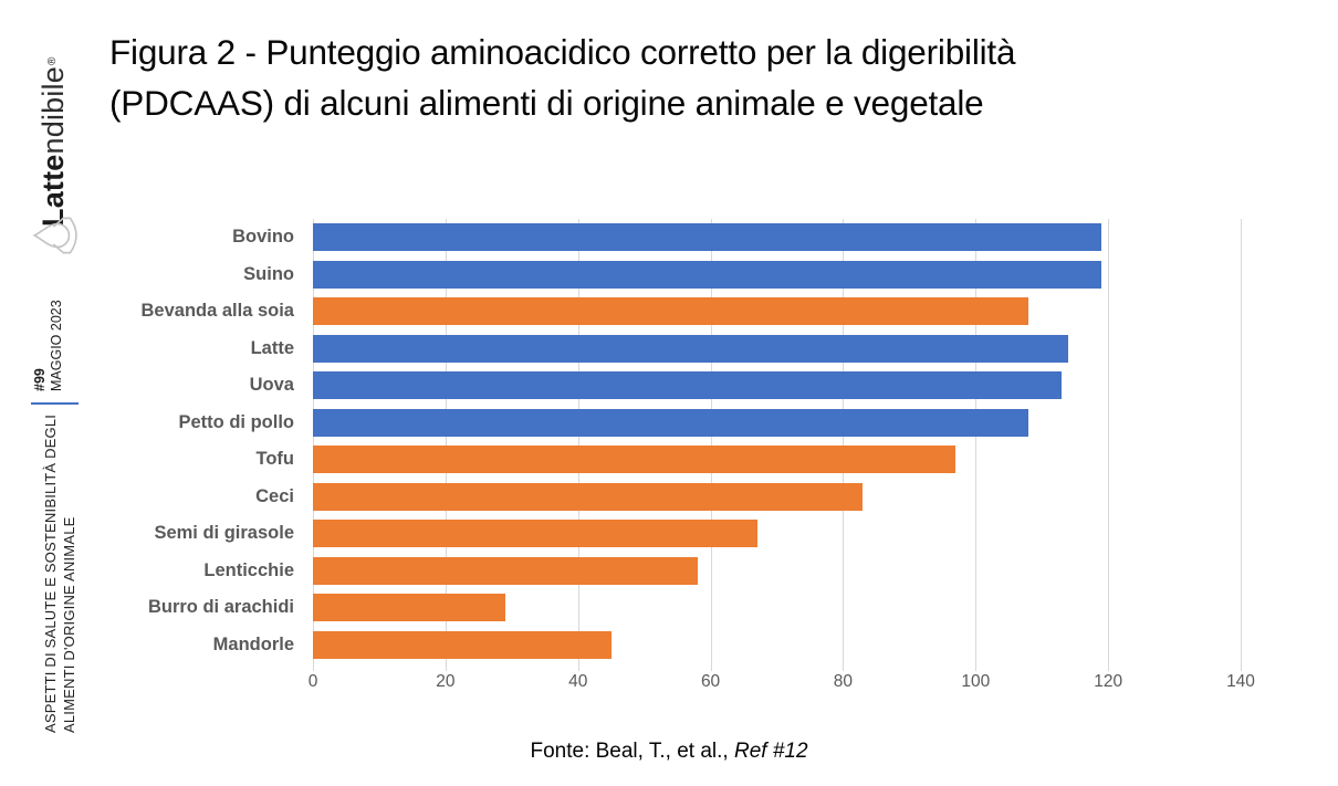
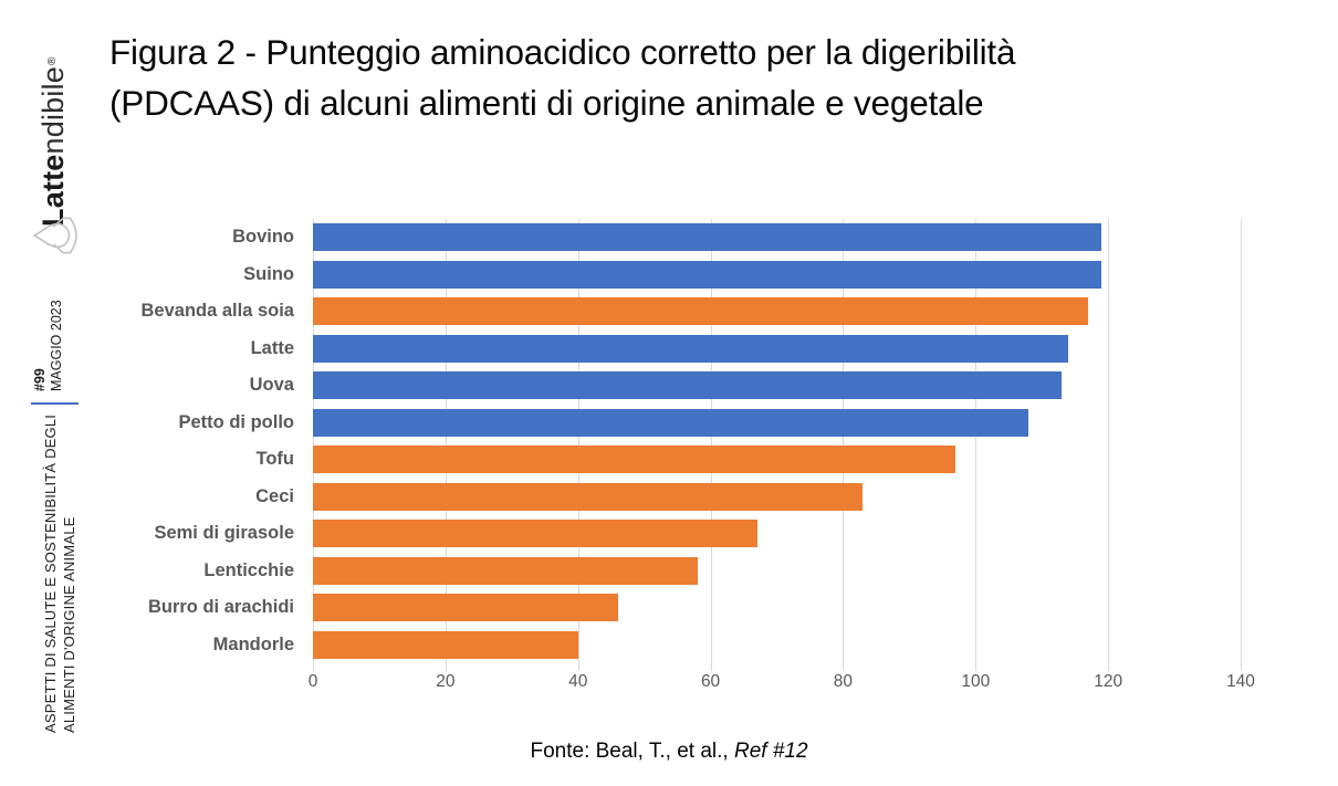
Bevanda alla soia: 108 -> 117
Burro di arachidi: 29 -> 46
Mandorle: 45 -> 40
